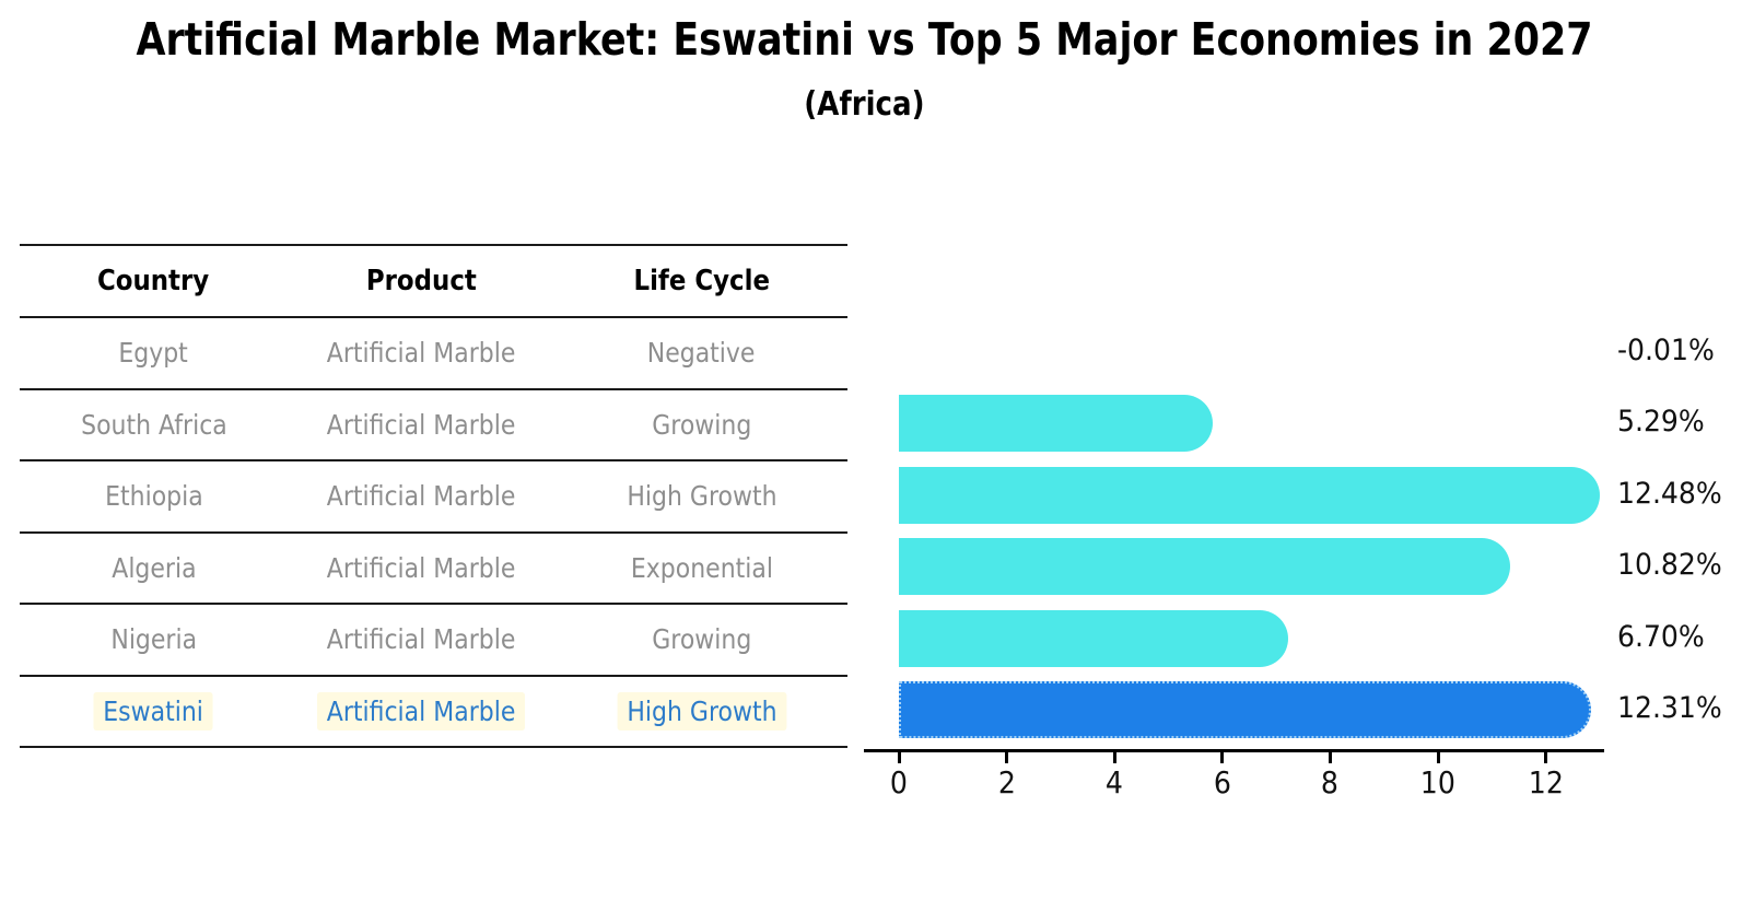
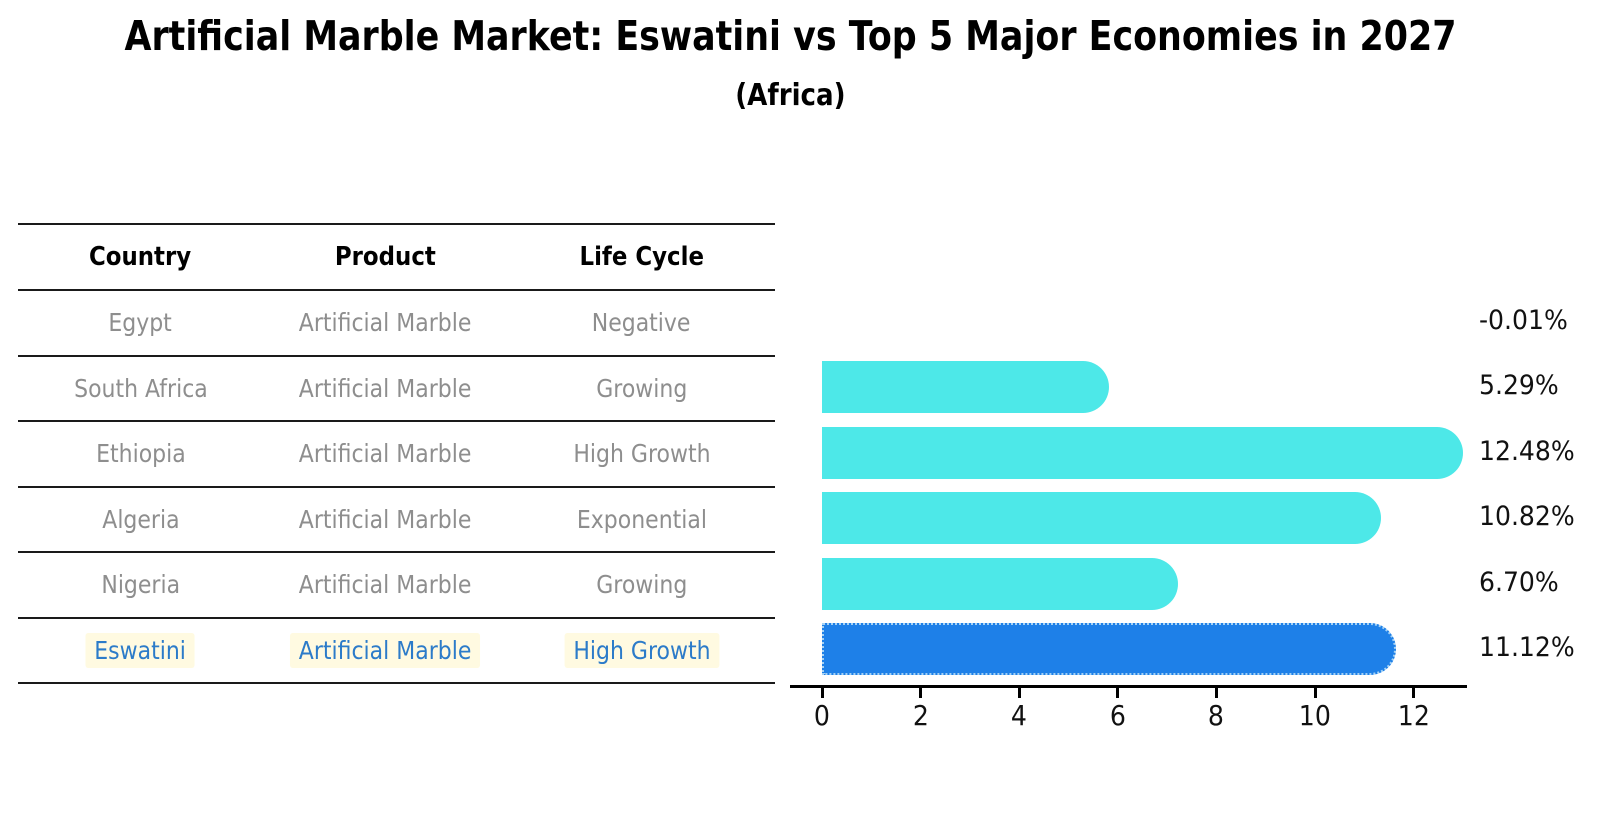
Eswatini: 12.31% -> 11.12%
